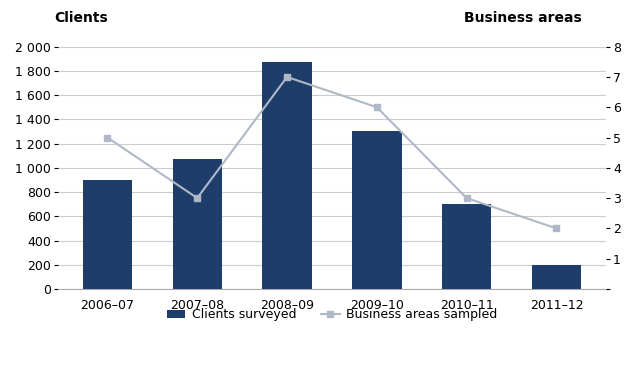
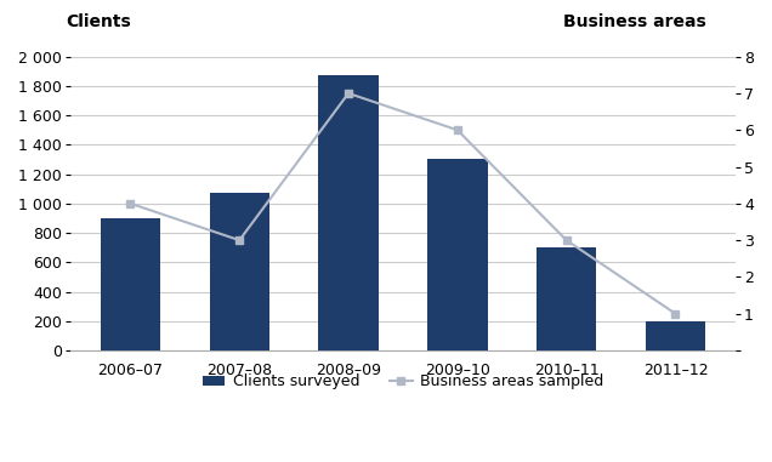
Business areas sampled/2006–07: 5 -> 4
Business areas sampled/2011–12: 2 -> 1
